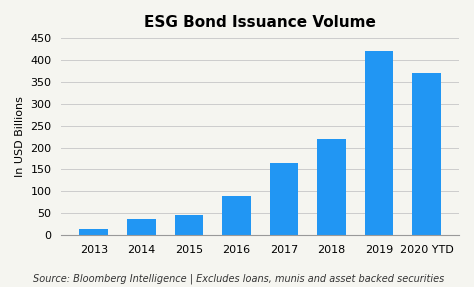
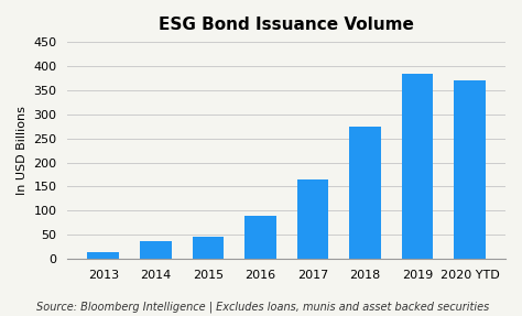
2018: 220 -> 275
2019: 420 -> 385
